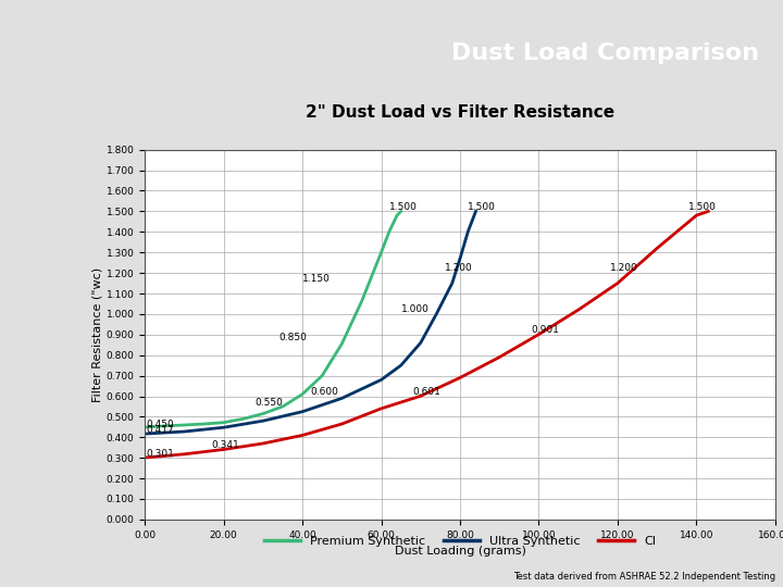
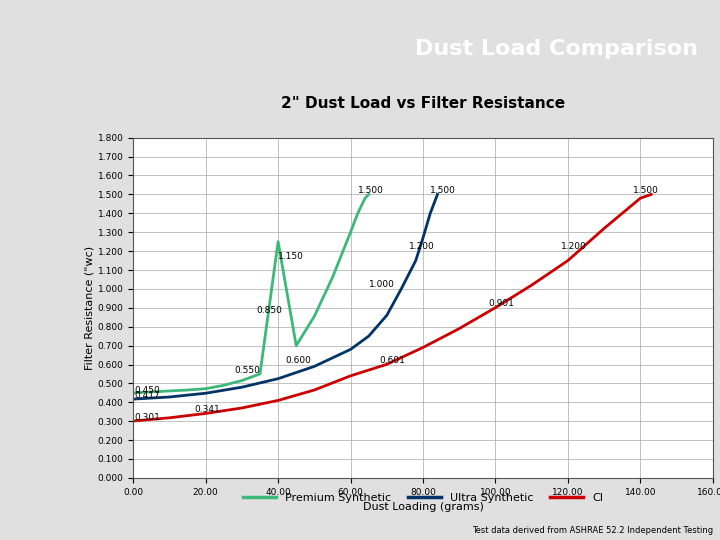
Premium Synthetic/40.00: 0.61 -> 1.25
